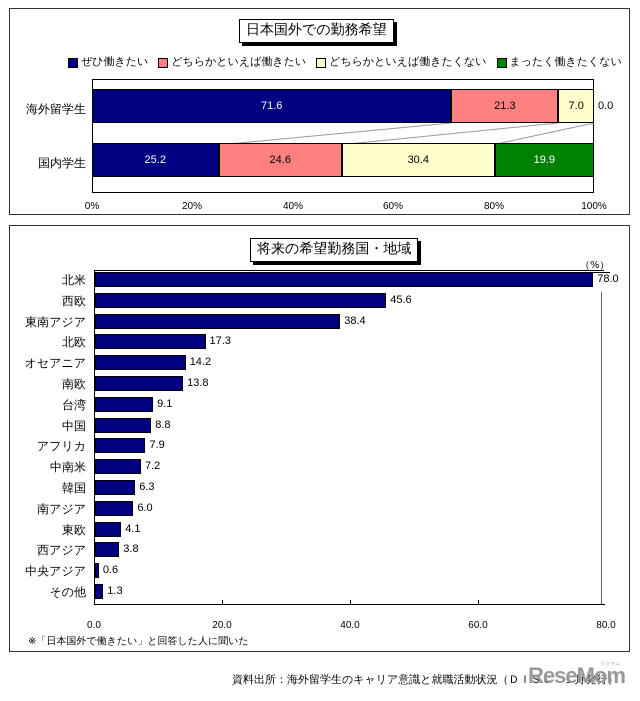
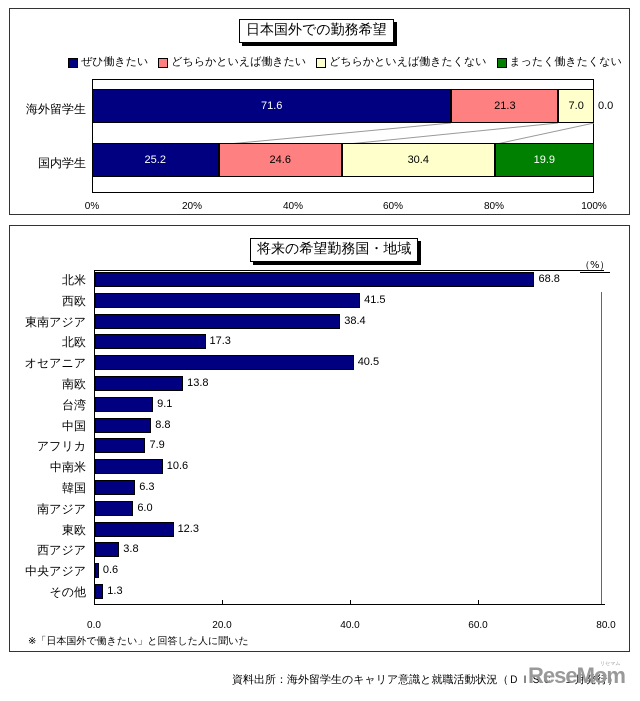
将来の希望勤務国・地域/北米: 78.0 -> 68.8
将来の希望勤務国・地域/西欧: 45.6 -> 41.5
将来の希望勤務国・地域/オセアニア: 14.2 -> 40.5
将来の希望勤務国・地域/中南米: 7.2 -> 10.6
将来の希望勤務国・地域/東欧: 4.1 -> 12.3
